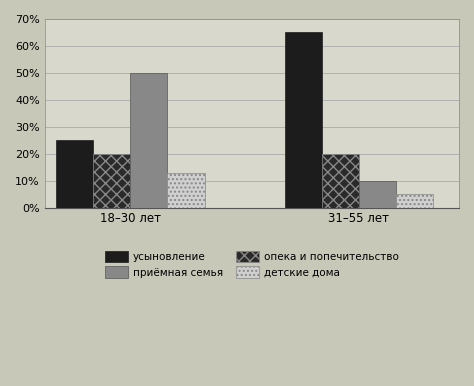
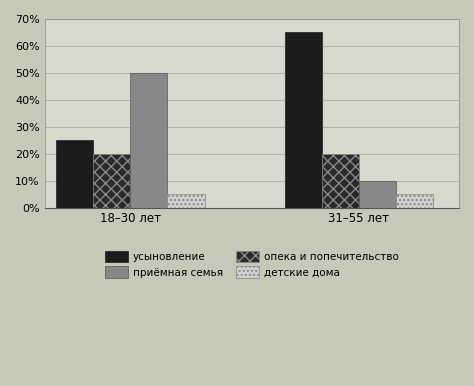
детские дома/18–30 лет: 13% -> 5%
